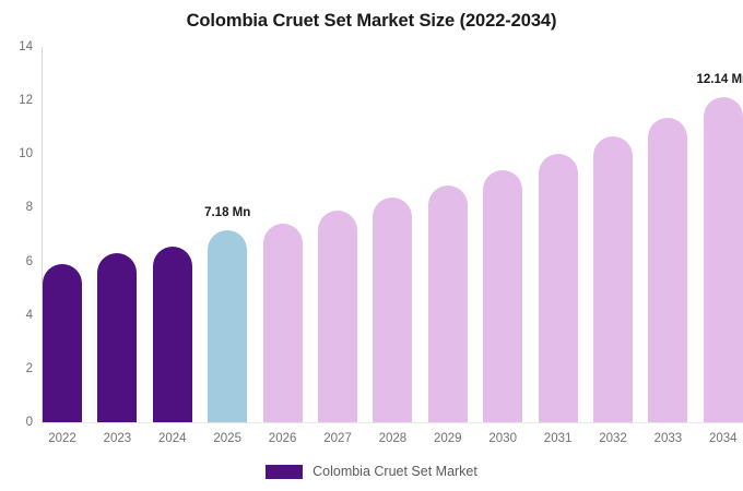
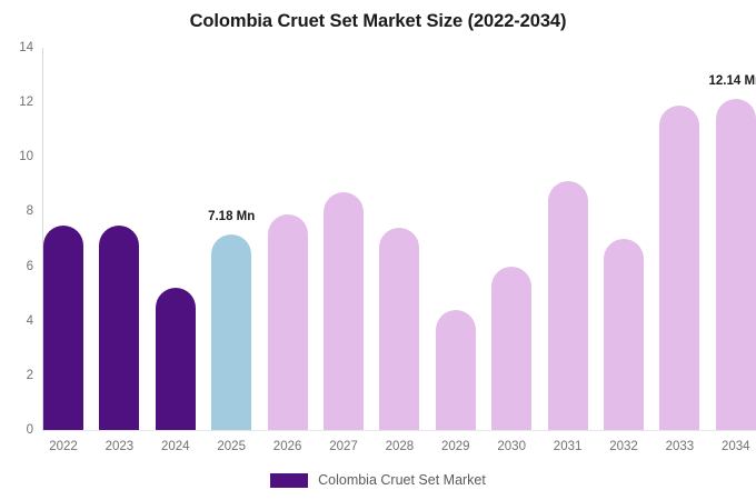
2022: 5.9 -> 7.5
2023: 6.3 -> 7.5
2024: 6.5 -> 5.2
2026: 7.4 -> 7.9
2027: 7.9 -> 8.7
2028: 8.4 -> 7.4
2029: 8.8 -> 4.4
2030: 9.4 -> 6.0
2031: 10.0 -> 9.1
2032: 10.7 -> 7.0
2033: 11.3 -> 11.9
